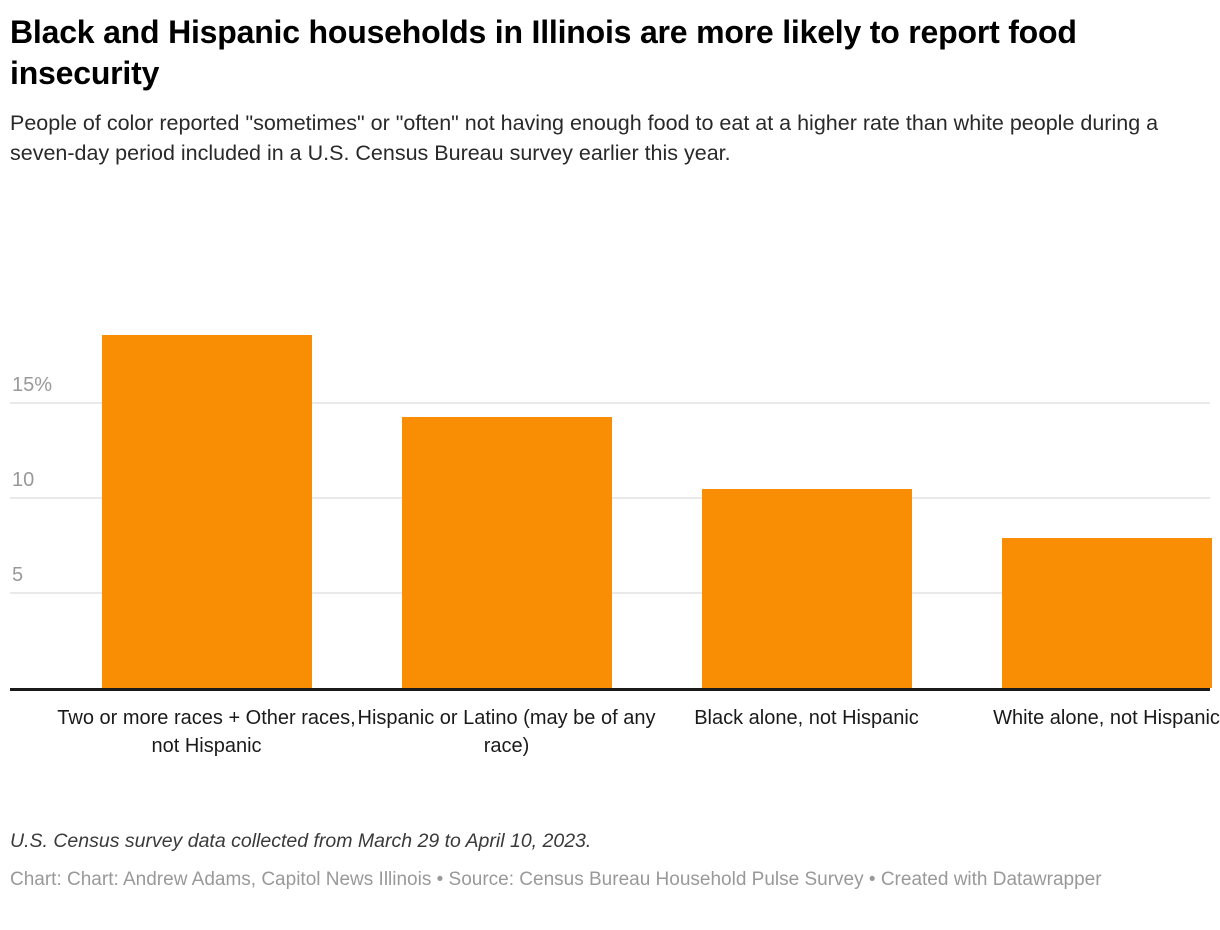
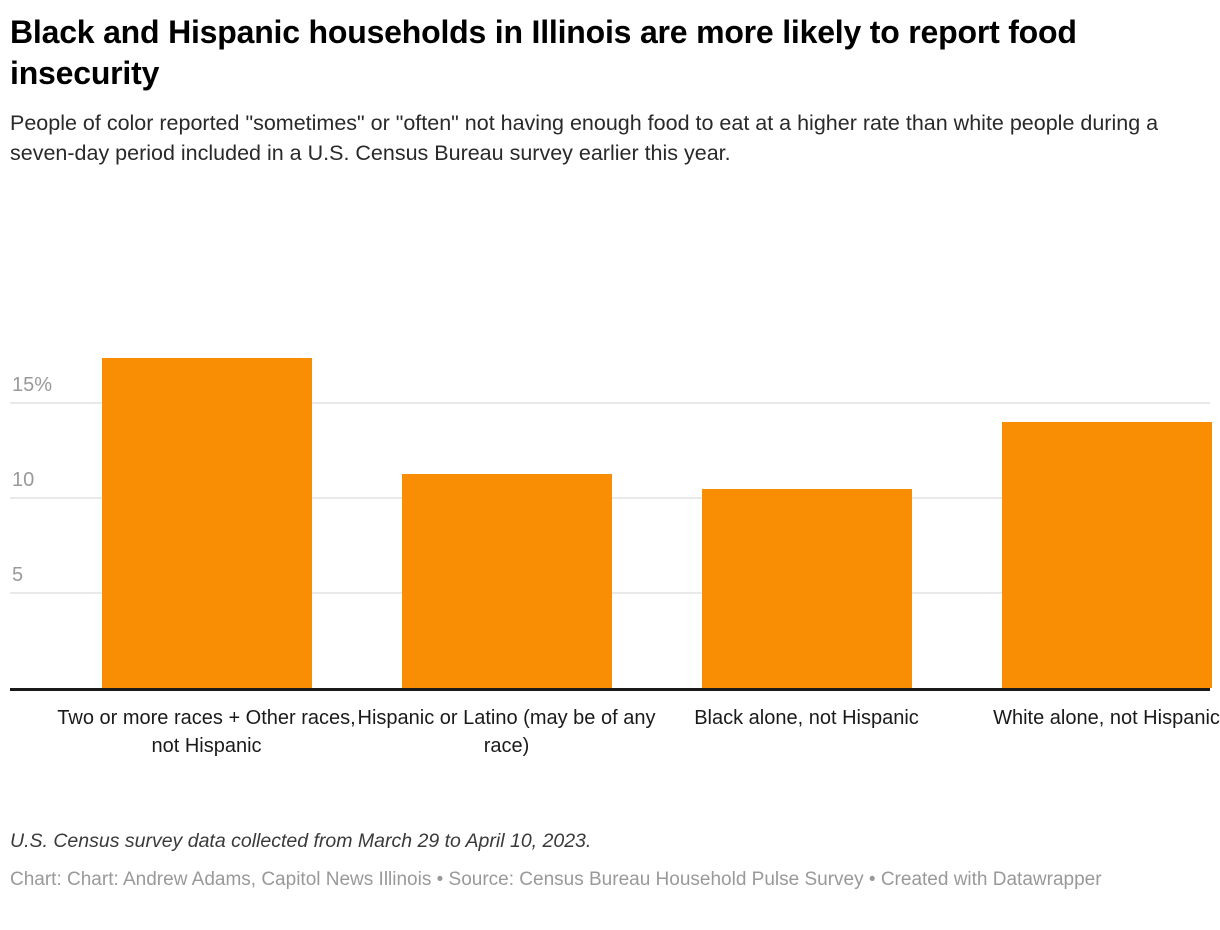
Two or more races + Other races, not Hispanic: 18.6% -> 17.4%
Hispanic or Latino (may be of any race): 14.3% -> 11.3%
White alone, not Hispanic: 7.9% -> 14.0%
